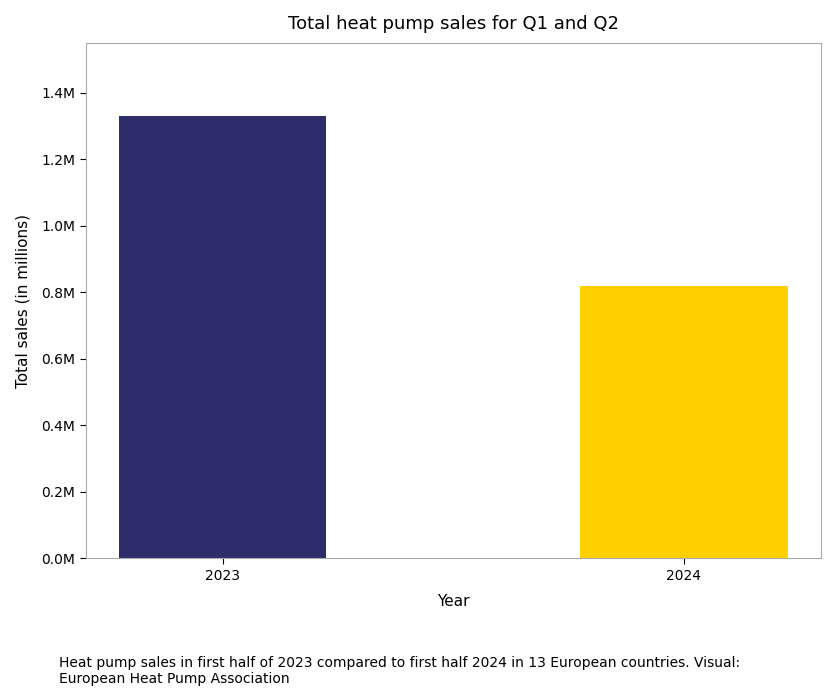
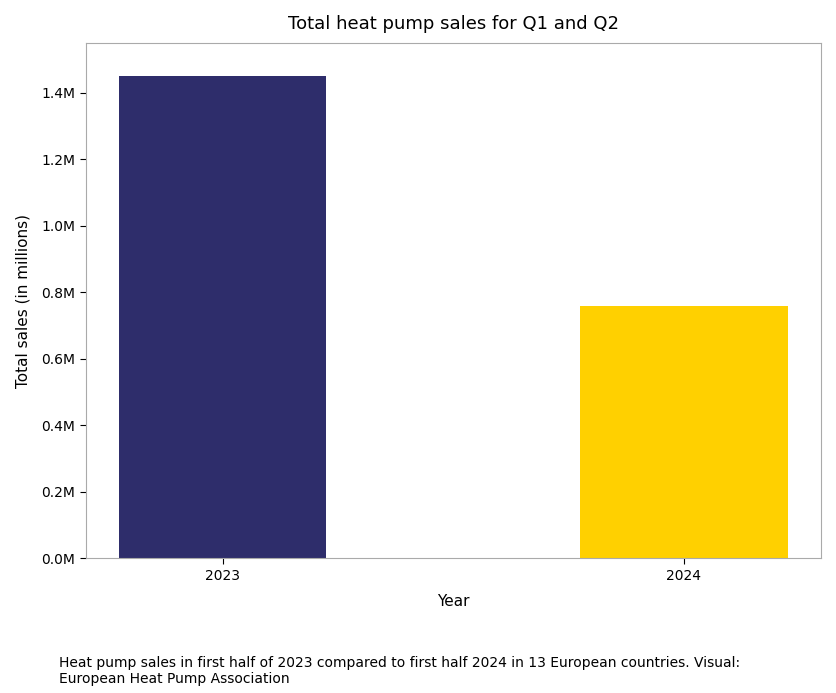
2023: 1.33M -> 1.45M
2024: 0.82M -> 0.76M
